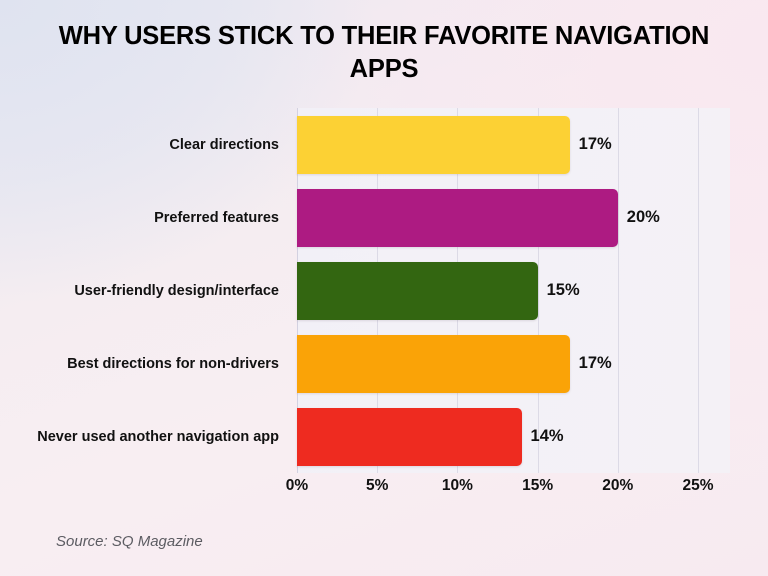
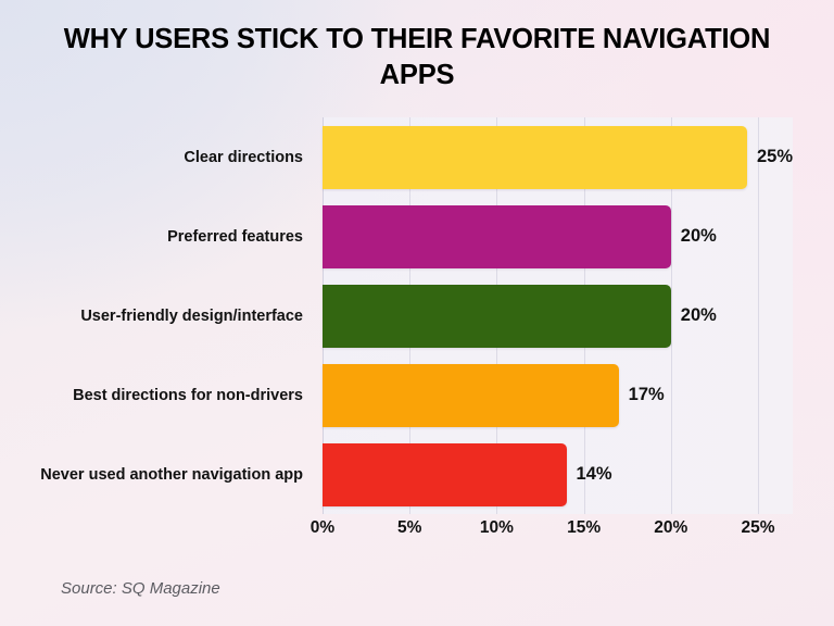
Clear directions: 17% -> 25%
User-friendly design/interface: 15% -> 20%
